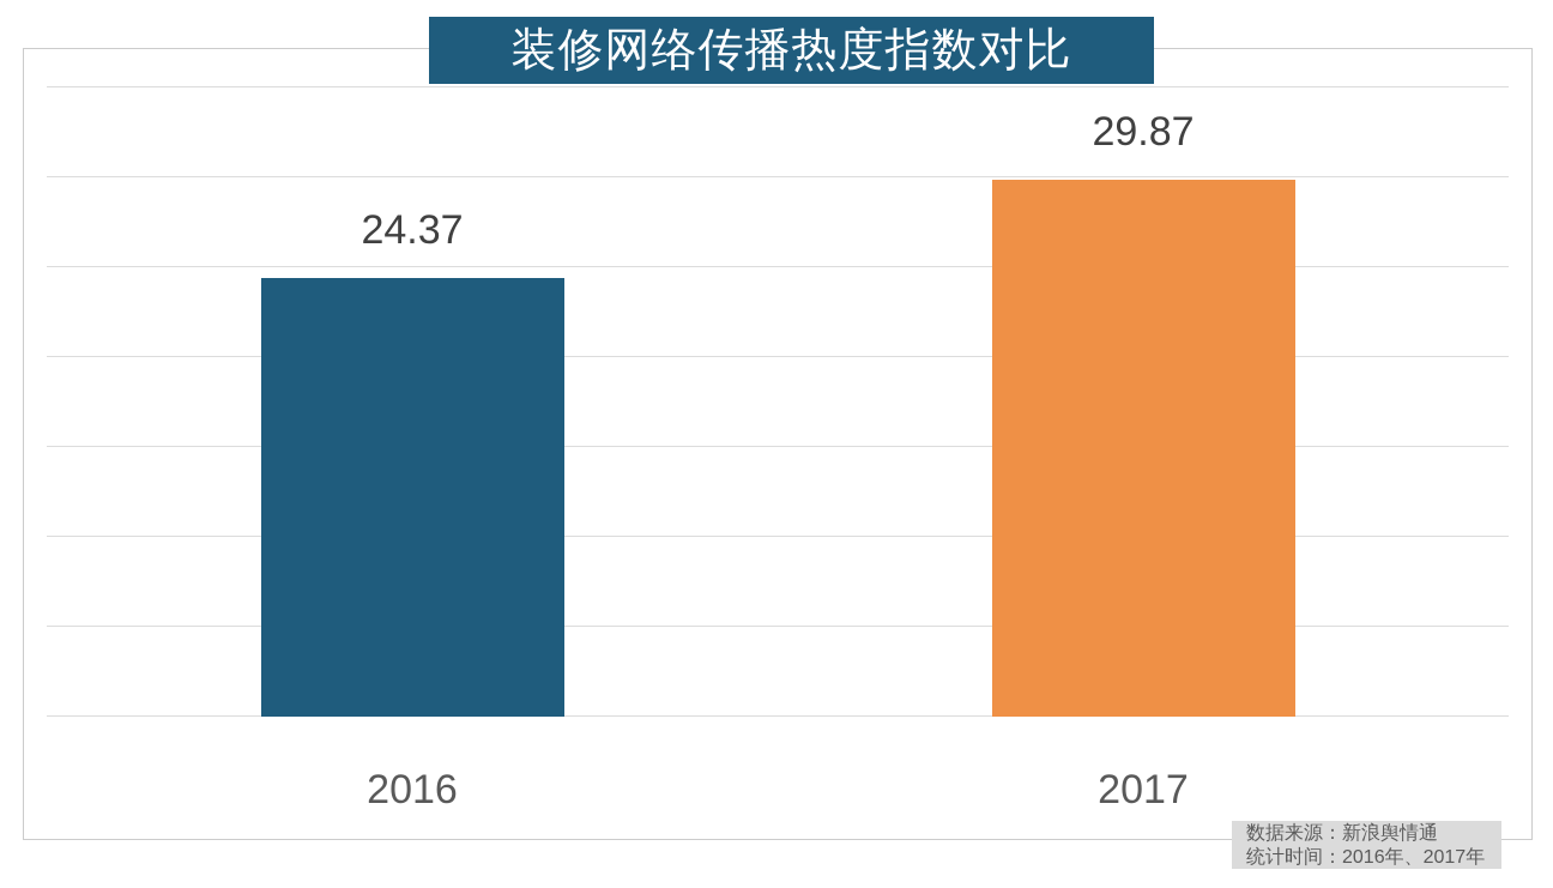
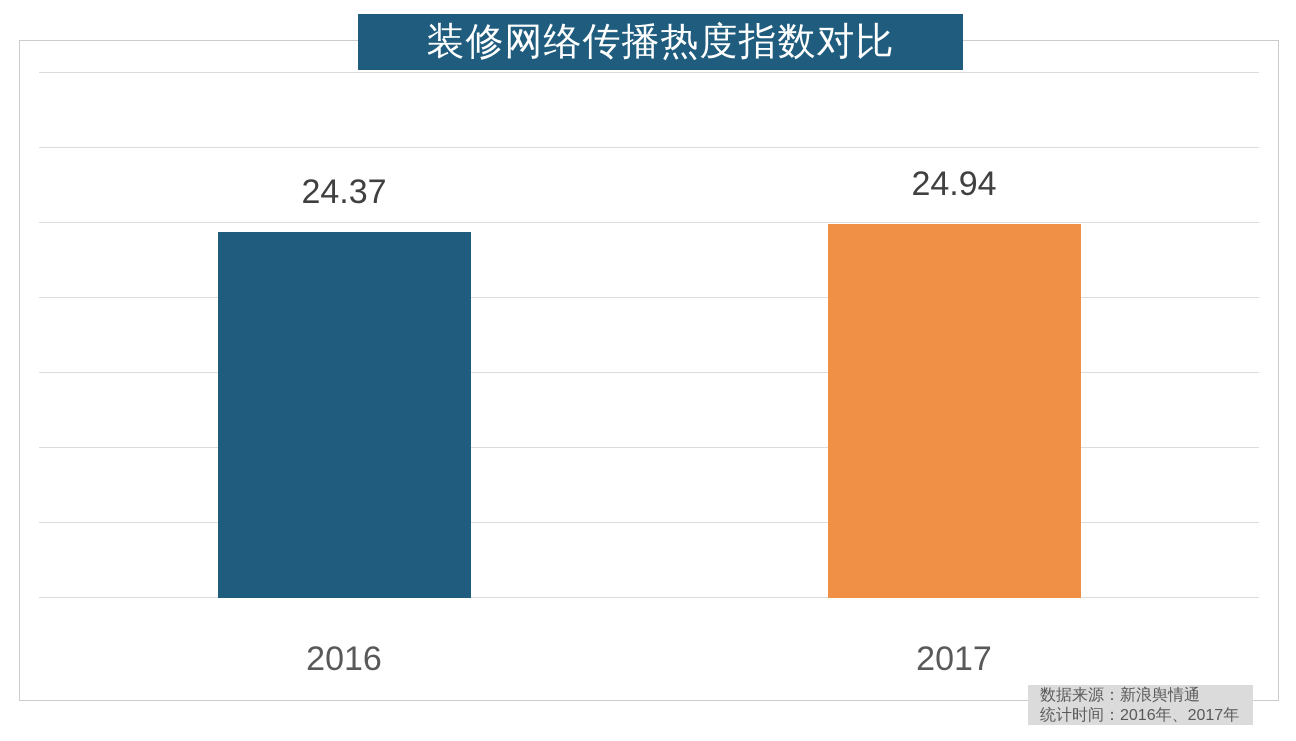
2017: 29.87 -> 24.94
